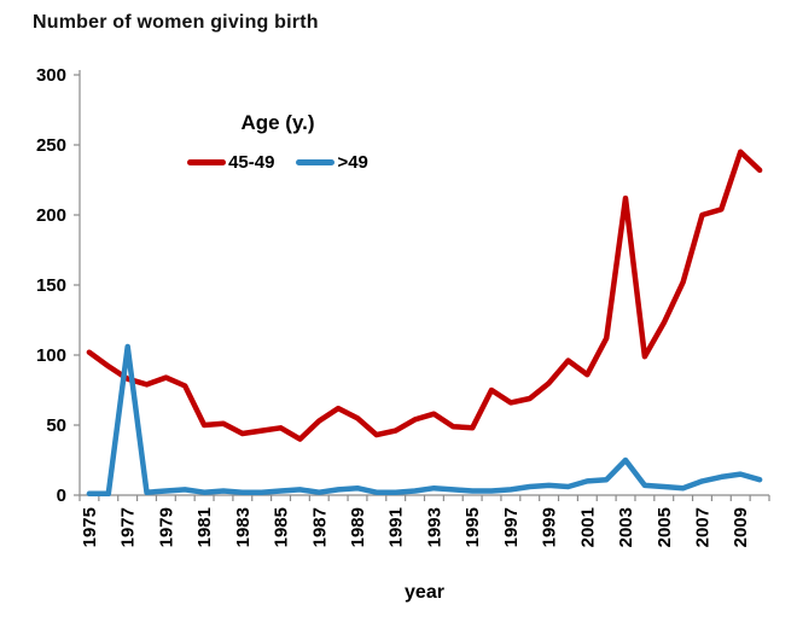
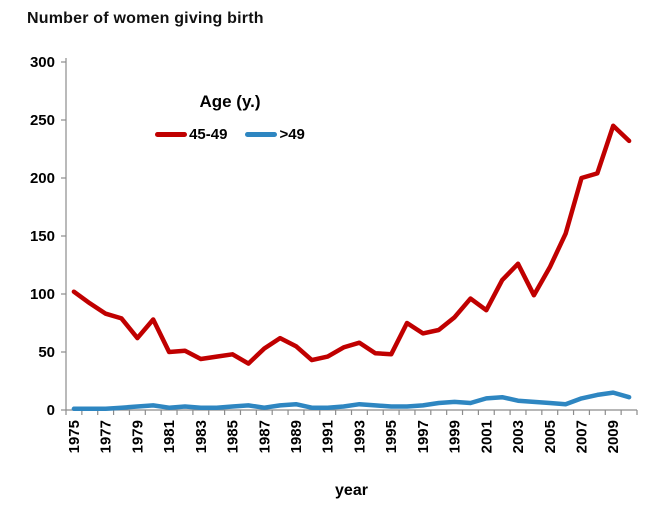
>49/1977: 106 -> 1
45-49/1979: 84 -> 62
45-49/2003: 212 -> 126
>49/2003: 25 -> 8
